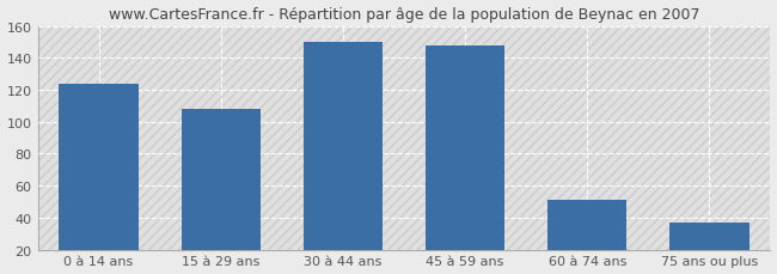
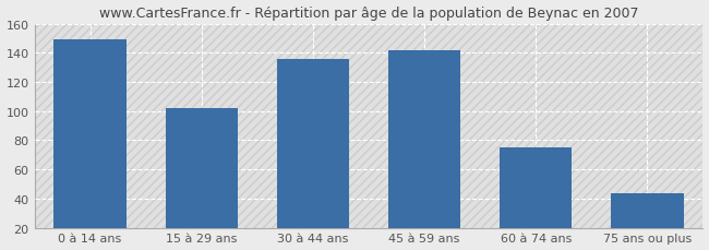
0 à 14 ans: 124 -> 149
15 à 29 ans: 108 -> 102
30 à 44 ans: 150 -> 136
45 à 59 ans: 148 -> 142
60 à 74 ans: 51 -> 75
75 ans ou plus: 37 -> 44
